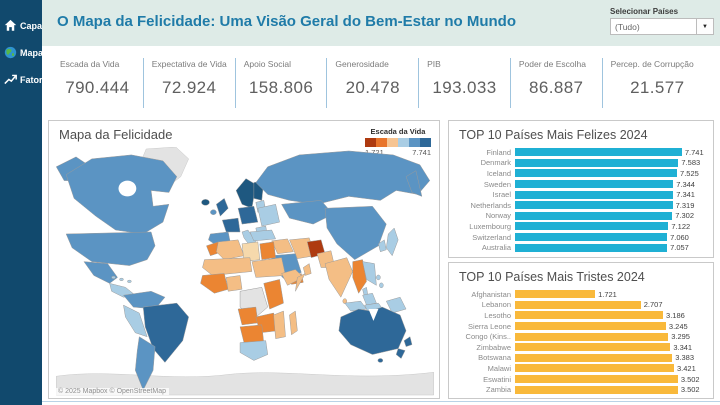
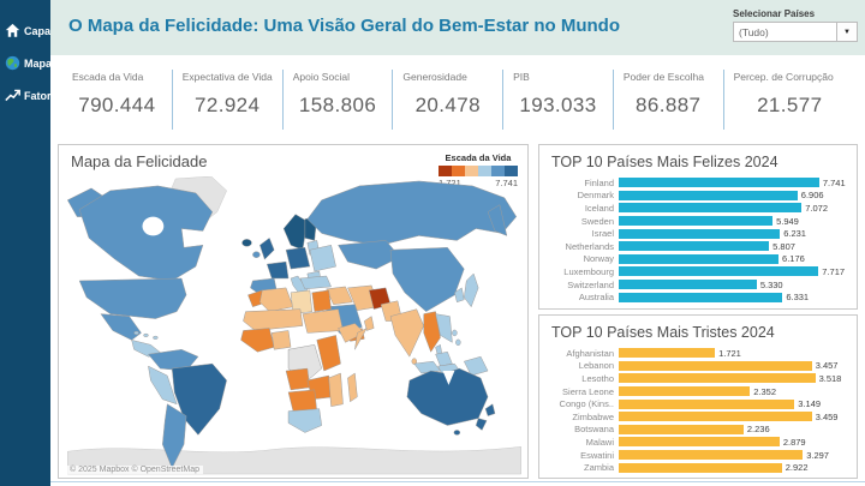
TOP 10 Países Mais Felizes 2024/Denmark: 7.583 -> 6.906
TOP 10 Países Mais Felizes 2024/Iceland: 7.525 -> 7.072
TOP 10 Países Mais Felizes 2024/Sweden: 7.344 -> 5.949
TOP 10 Países Mais Felizes 2024/Israel: 7.341 -> 6.231
TOP 10 Países Mais Felizes 2024/Netherlands: 7.319 -> 5.807
TOP 10 Países Mais Felizes 2024/Norway: 7.302 -> 6.176
TOP 10 Países Mais Felizes 2024/Luxembourg: 7.122 -> 7.717
TOP 10 Países Mais Felizes 2024/Switzerland: 7.060 -> 5.330
TOP 10 Países Mais Felizes 2024/Australia: 7.057 -> 6.331
TOP 10 Países Mais Tristes 2024/Lebanon: 2.707 -> 3.457
TOP 10 Países Mais Tristes 2024/Lesotho: 3.186 -> 3.518
TOP 10 Países Mais Tristes 2024/Sierra Leone: 3.245 -> 2.352
TOP 10 Países Mais Tristes 2024/Congo (Kins..: 3.295 -> 3.149
TOP 10 Países Mais Tristes 2024/Zimbabwe: 3.341 -> 3.459
TOP 10 Países Mais Tristes 2024/Botswana: 3.383 -> 2.236
TOP 10 Países Mais Tristes 2024/Malawi: 3.421 -> 2.879
TOP 10 Países Mais Tristes 2024/Eswatini: 3.502 -> 3.297
TOP 10 Países Mais Tristes 2024/Zambia: 3.502 -> 2.922
